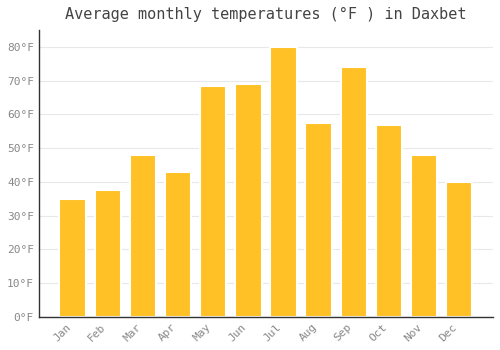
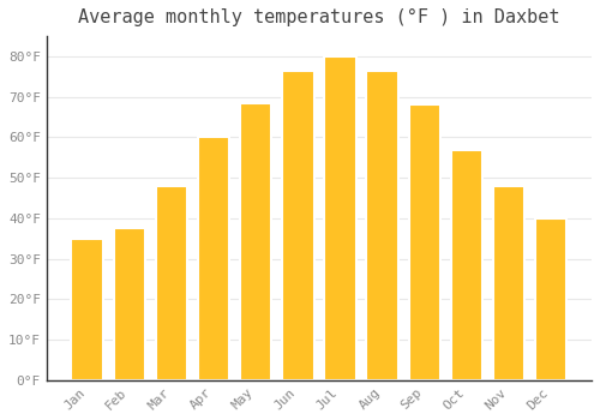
Apr: 43.0°F -> 60.0°F
Jun: 69.0°F -> 76.5°F
Aug: 57.5°F -> 76.5°F
Sep: 74.0°F -> 68.0°F
